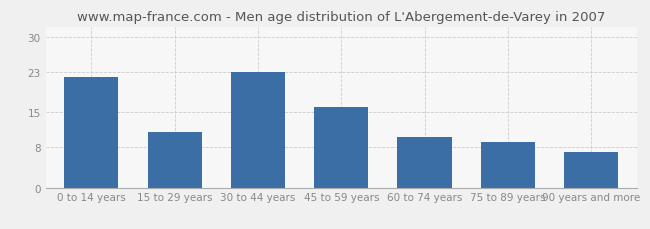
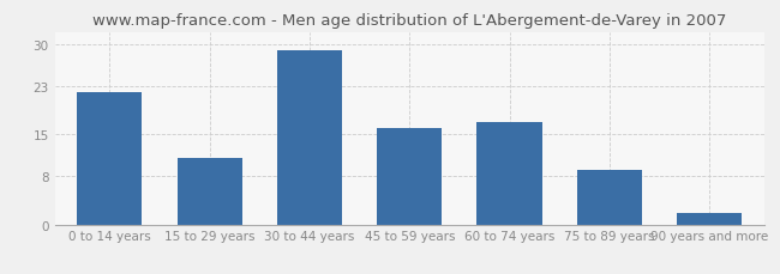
30 to 44 years: 23 -> 29
60 to 74 years: 10 -> 17
90 years and more: 7 -> 2
